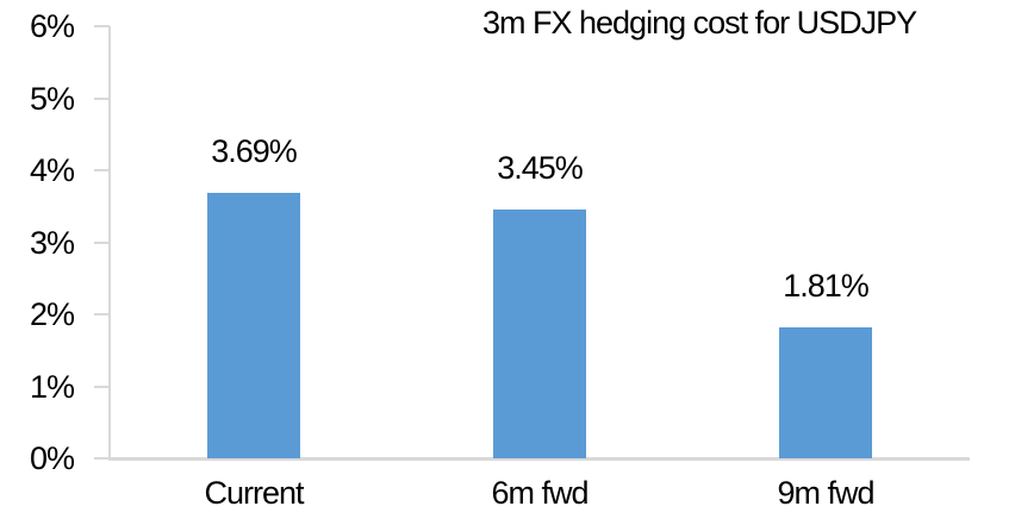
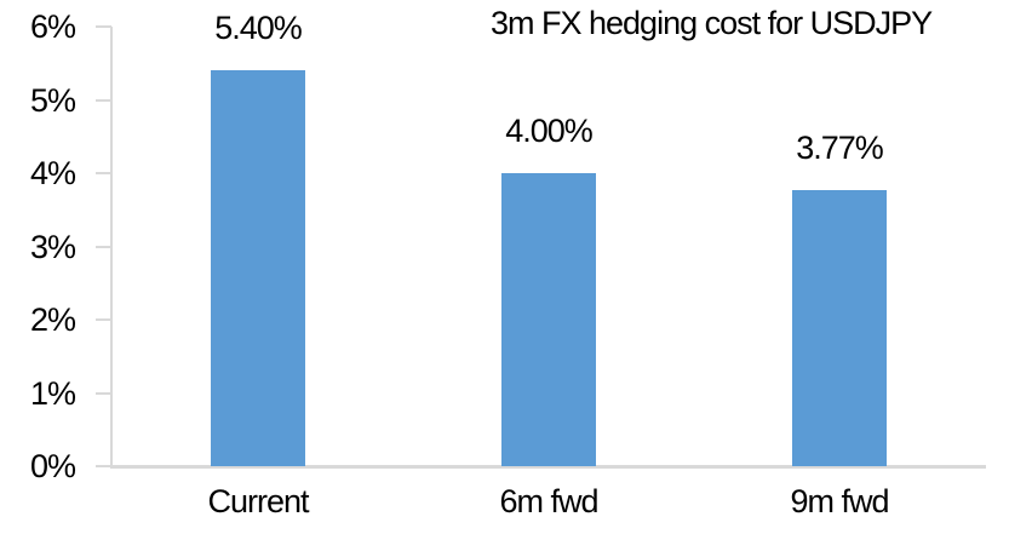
Current: 3.69% -> 5.40%
6m fwd: 3.45% -> 4.00%
9m fwd: 1.81% -> 3.77%
